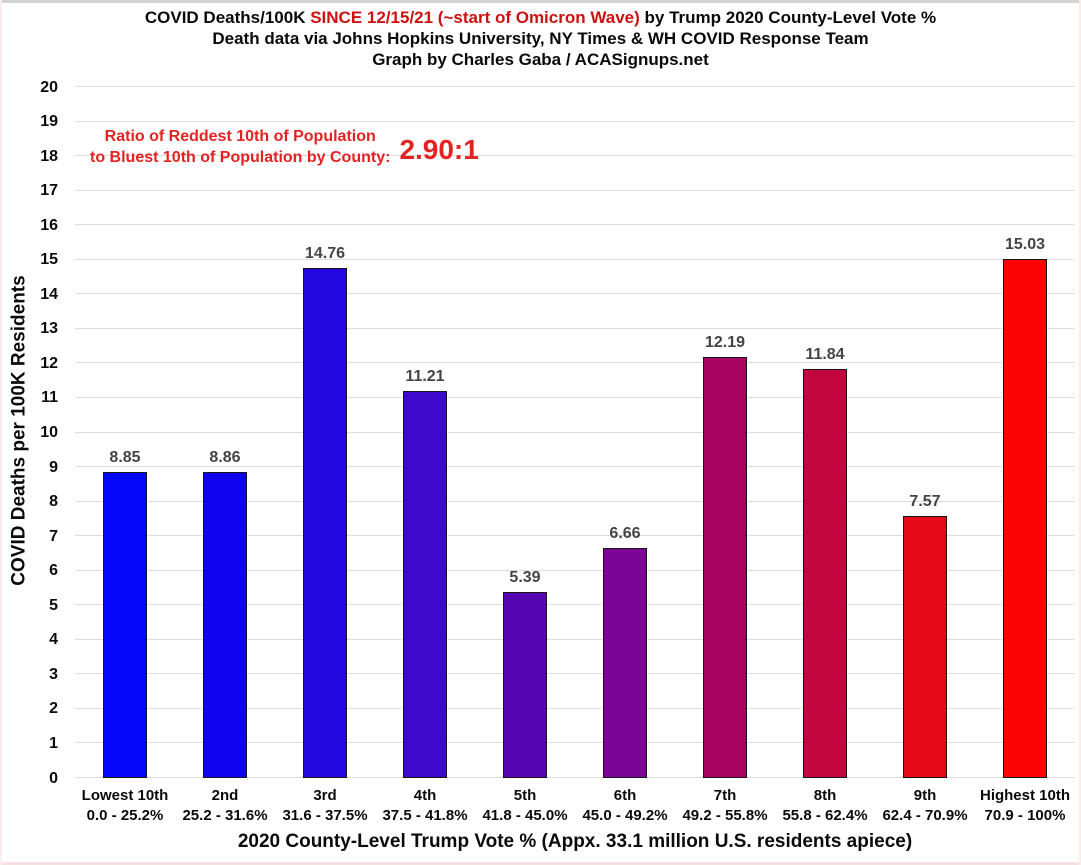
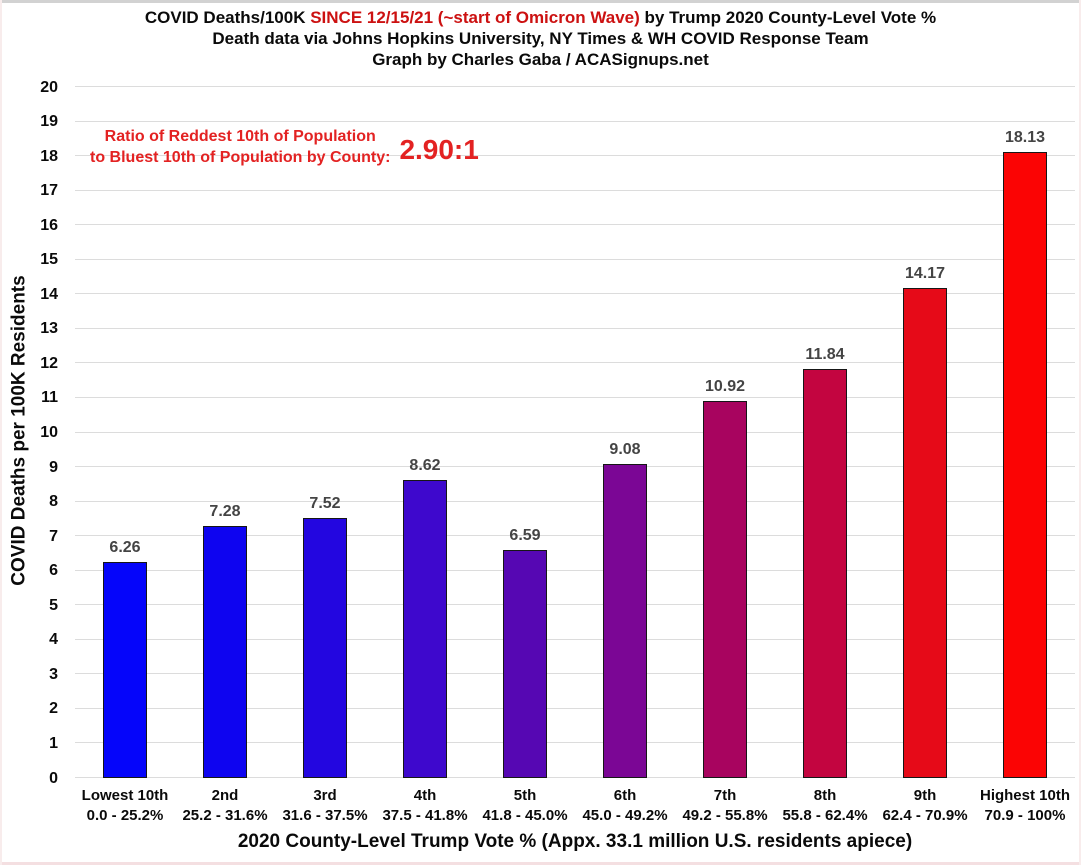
Lowest 10th: 8.85 -> 6.26
2nd: 8.86 -> 7.28
3rd: 14.76 -> 7.52
4th: 11.21 -> 8.62
5th: 5.39 -> 6.59
6th: 6.66 -> 9.08
7th: 12.19 -> 10.92
9th: 7.57 -> 14.17
Highest 10th: 15.03 -> 18.13
